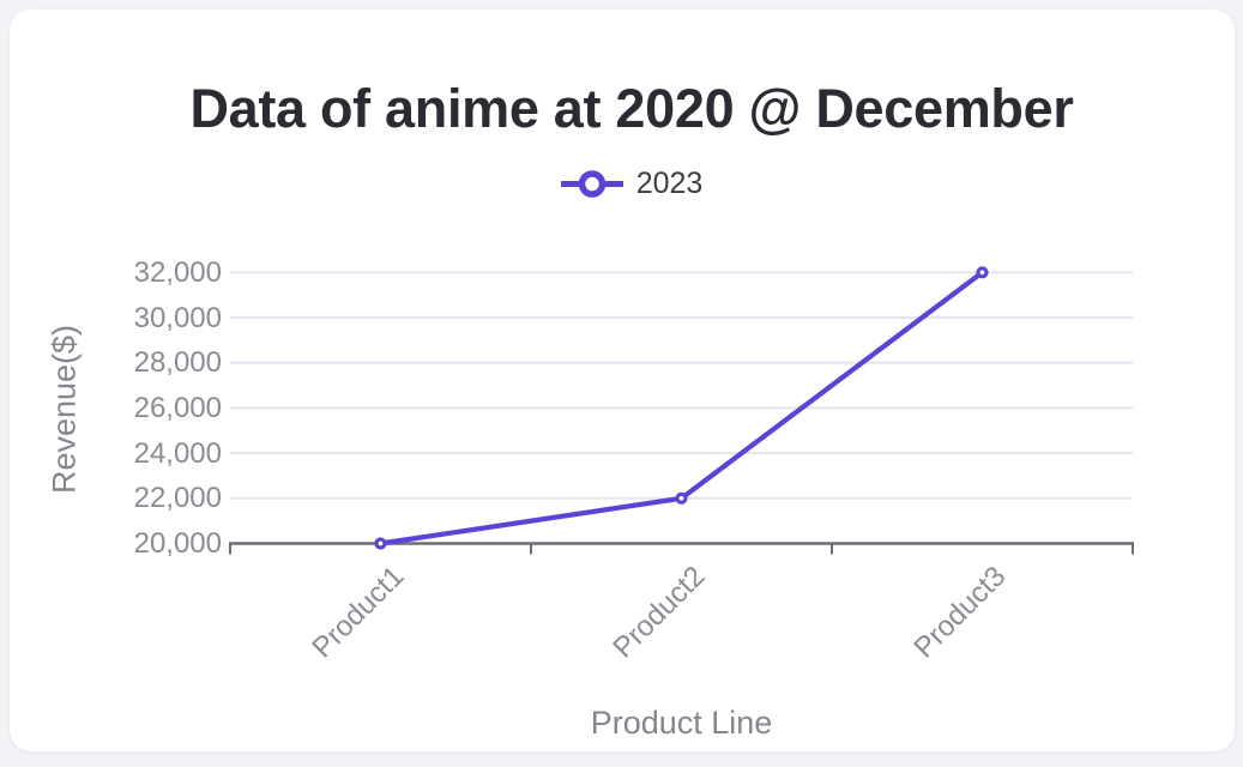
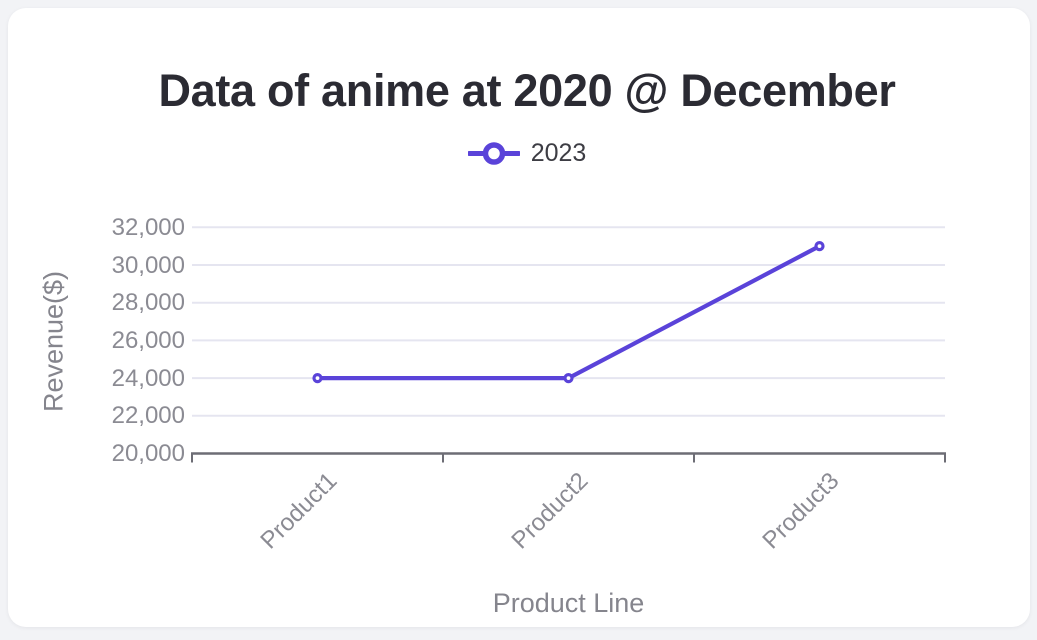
Product1: 20000 -> 24000
Product2: 22000 -> 24000
Product3: 32000 -> 31000
